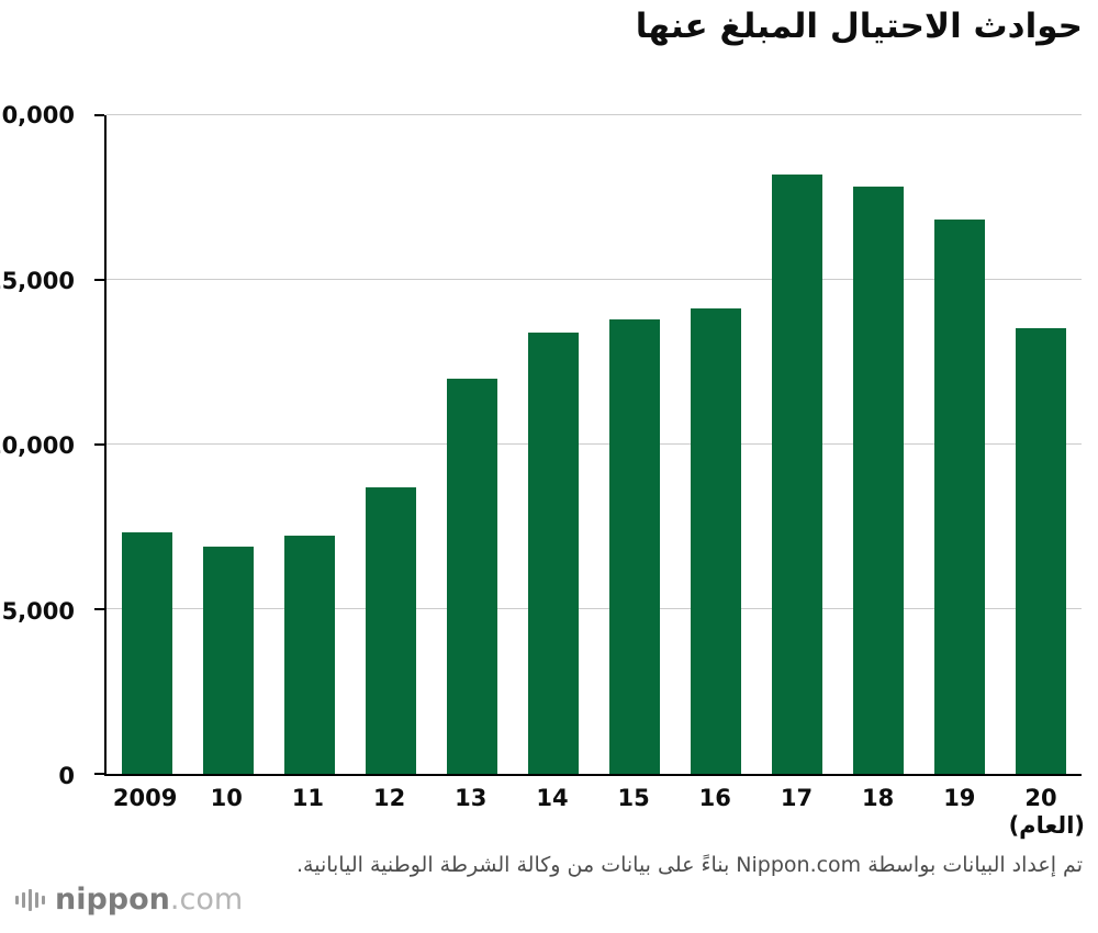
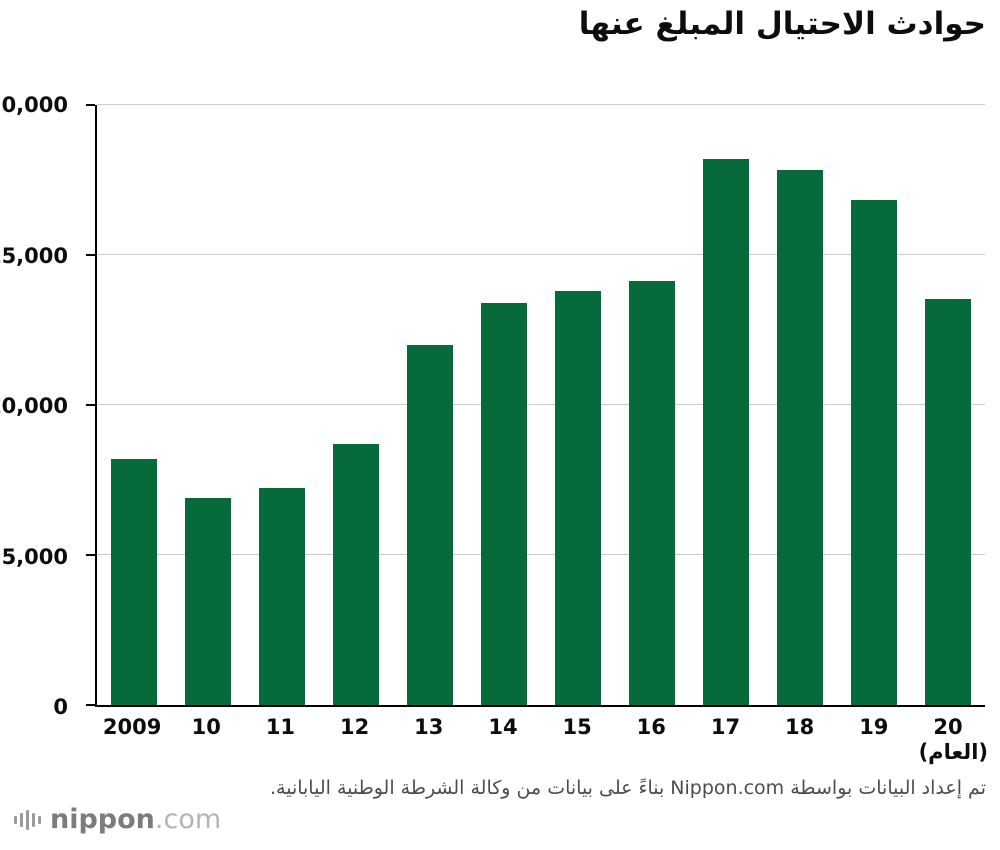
2009: 7400 -> 8200
